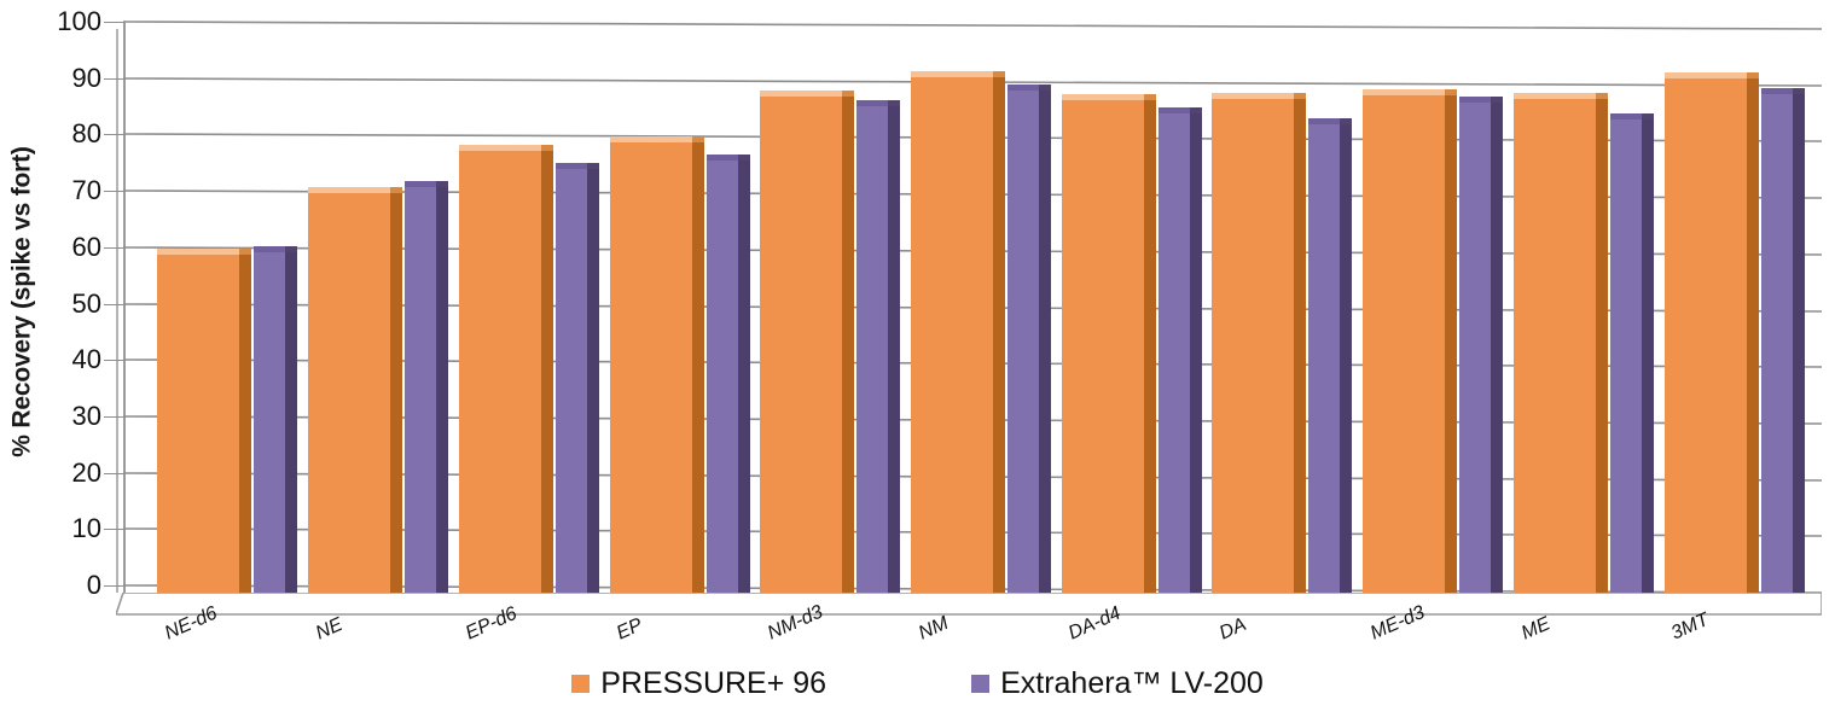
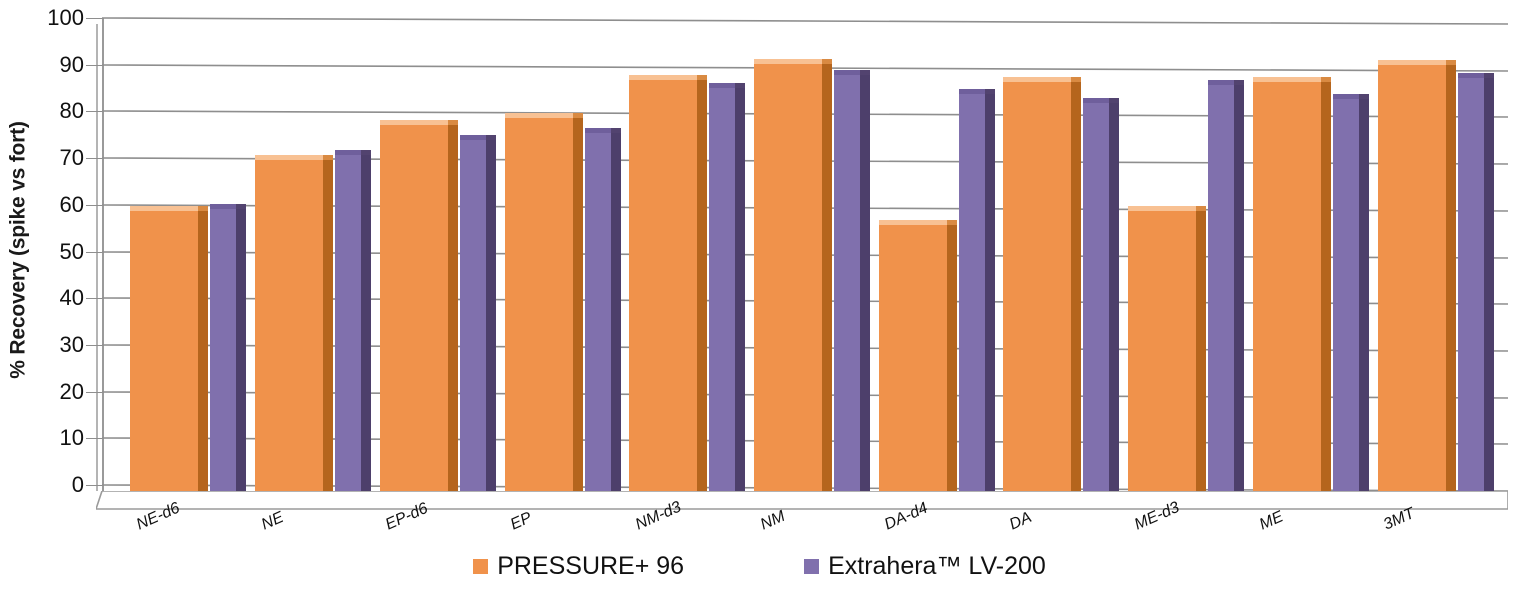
PRESSURE+ 96/DA-d4: 88 -> 58
PRESSURE+ 96/ME-d3: 89 -> 61
